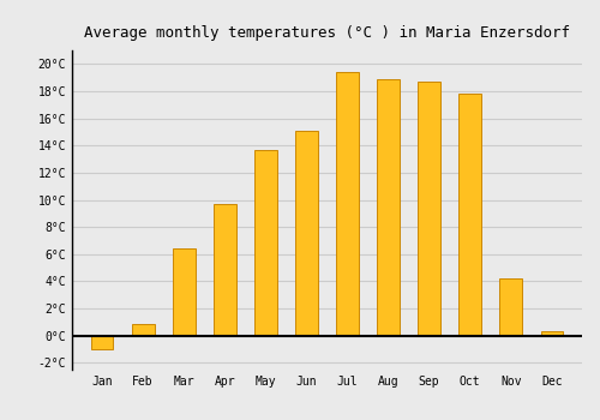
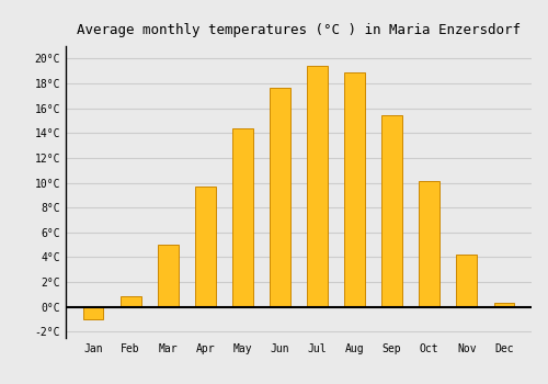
Mar: 6.4°C -> 5.0°C
May: 13.7°C -> 14.4°C
Jun: 15.1°C -> 17.6°C
Sep: 18.7°C -> 15.4°C
Oct: 17.8°C -> 10.1°C
